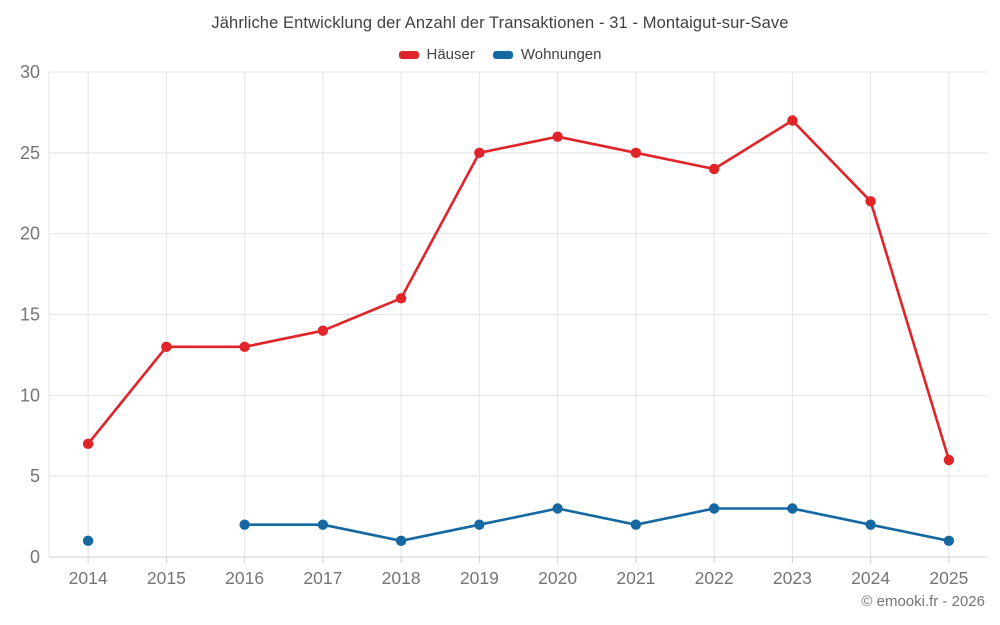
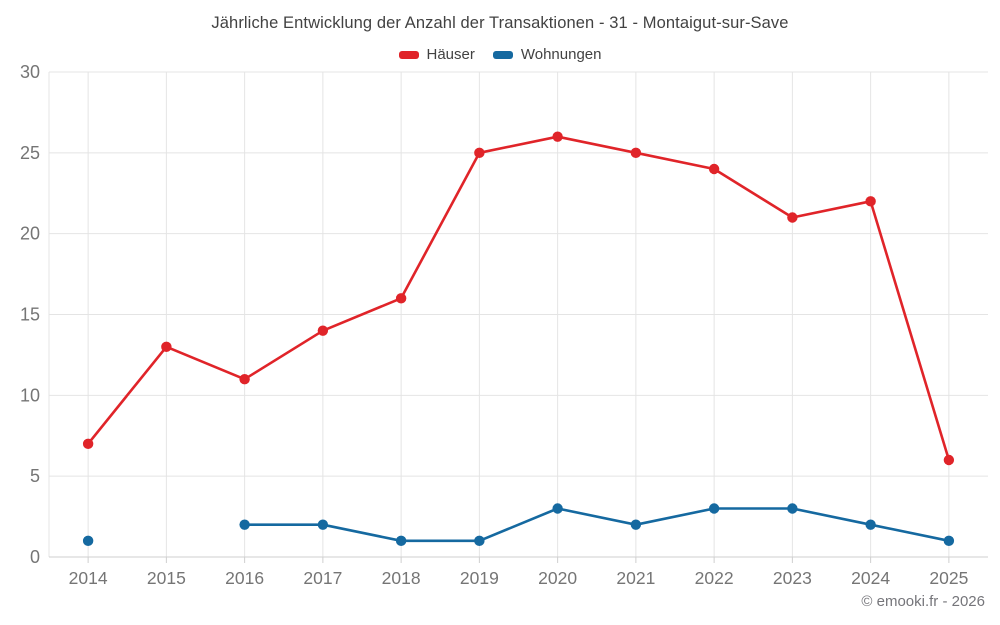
Häuser/2016: 13 -> 11
Wohnungen/2019: 2 -> 1
Häuser/2023: 27 -> 21
